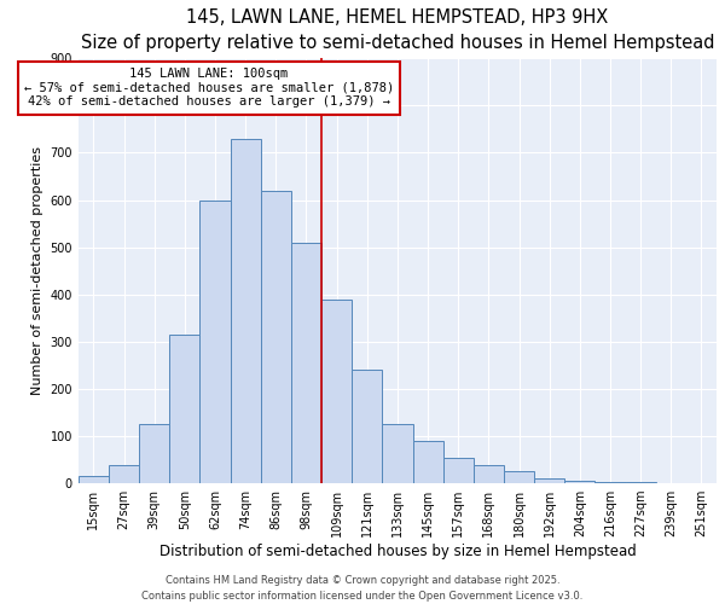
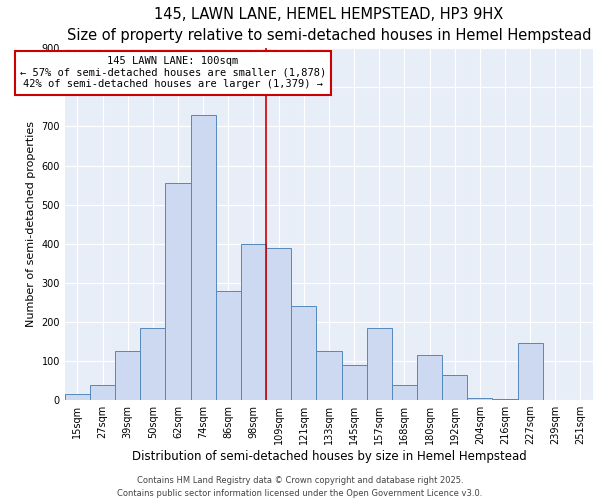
50sqm: 315 -> 185
62sqm: 600 -> 555
86sqm: 620 -> 280
98sqm: 510 -> 400
157sqm: 55 -> 185
180sqm: 25 -> 115
192sqm: 10 -> 65
227sqm: 2 -> 145
